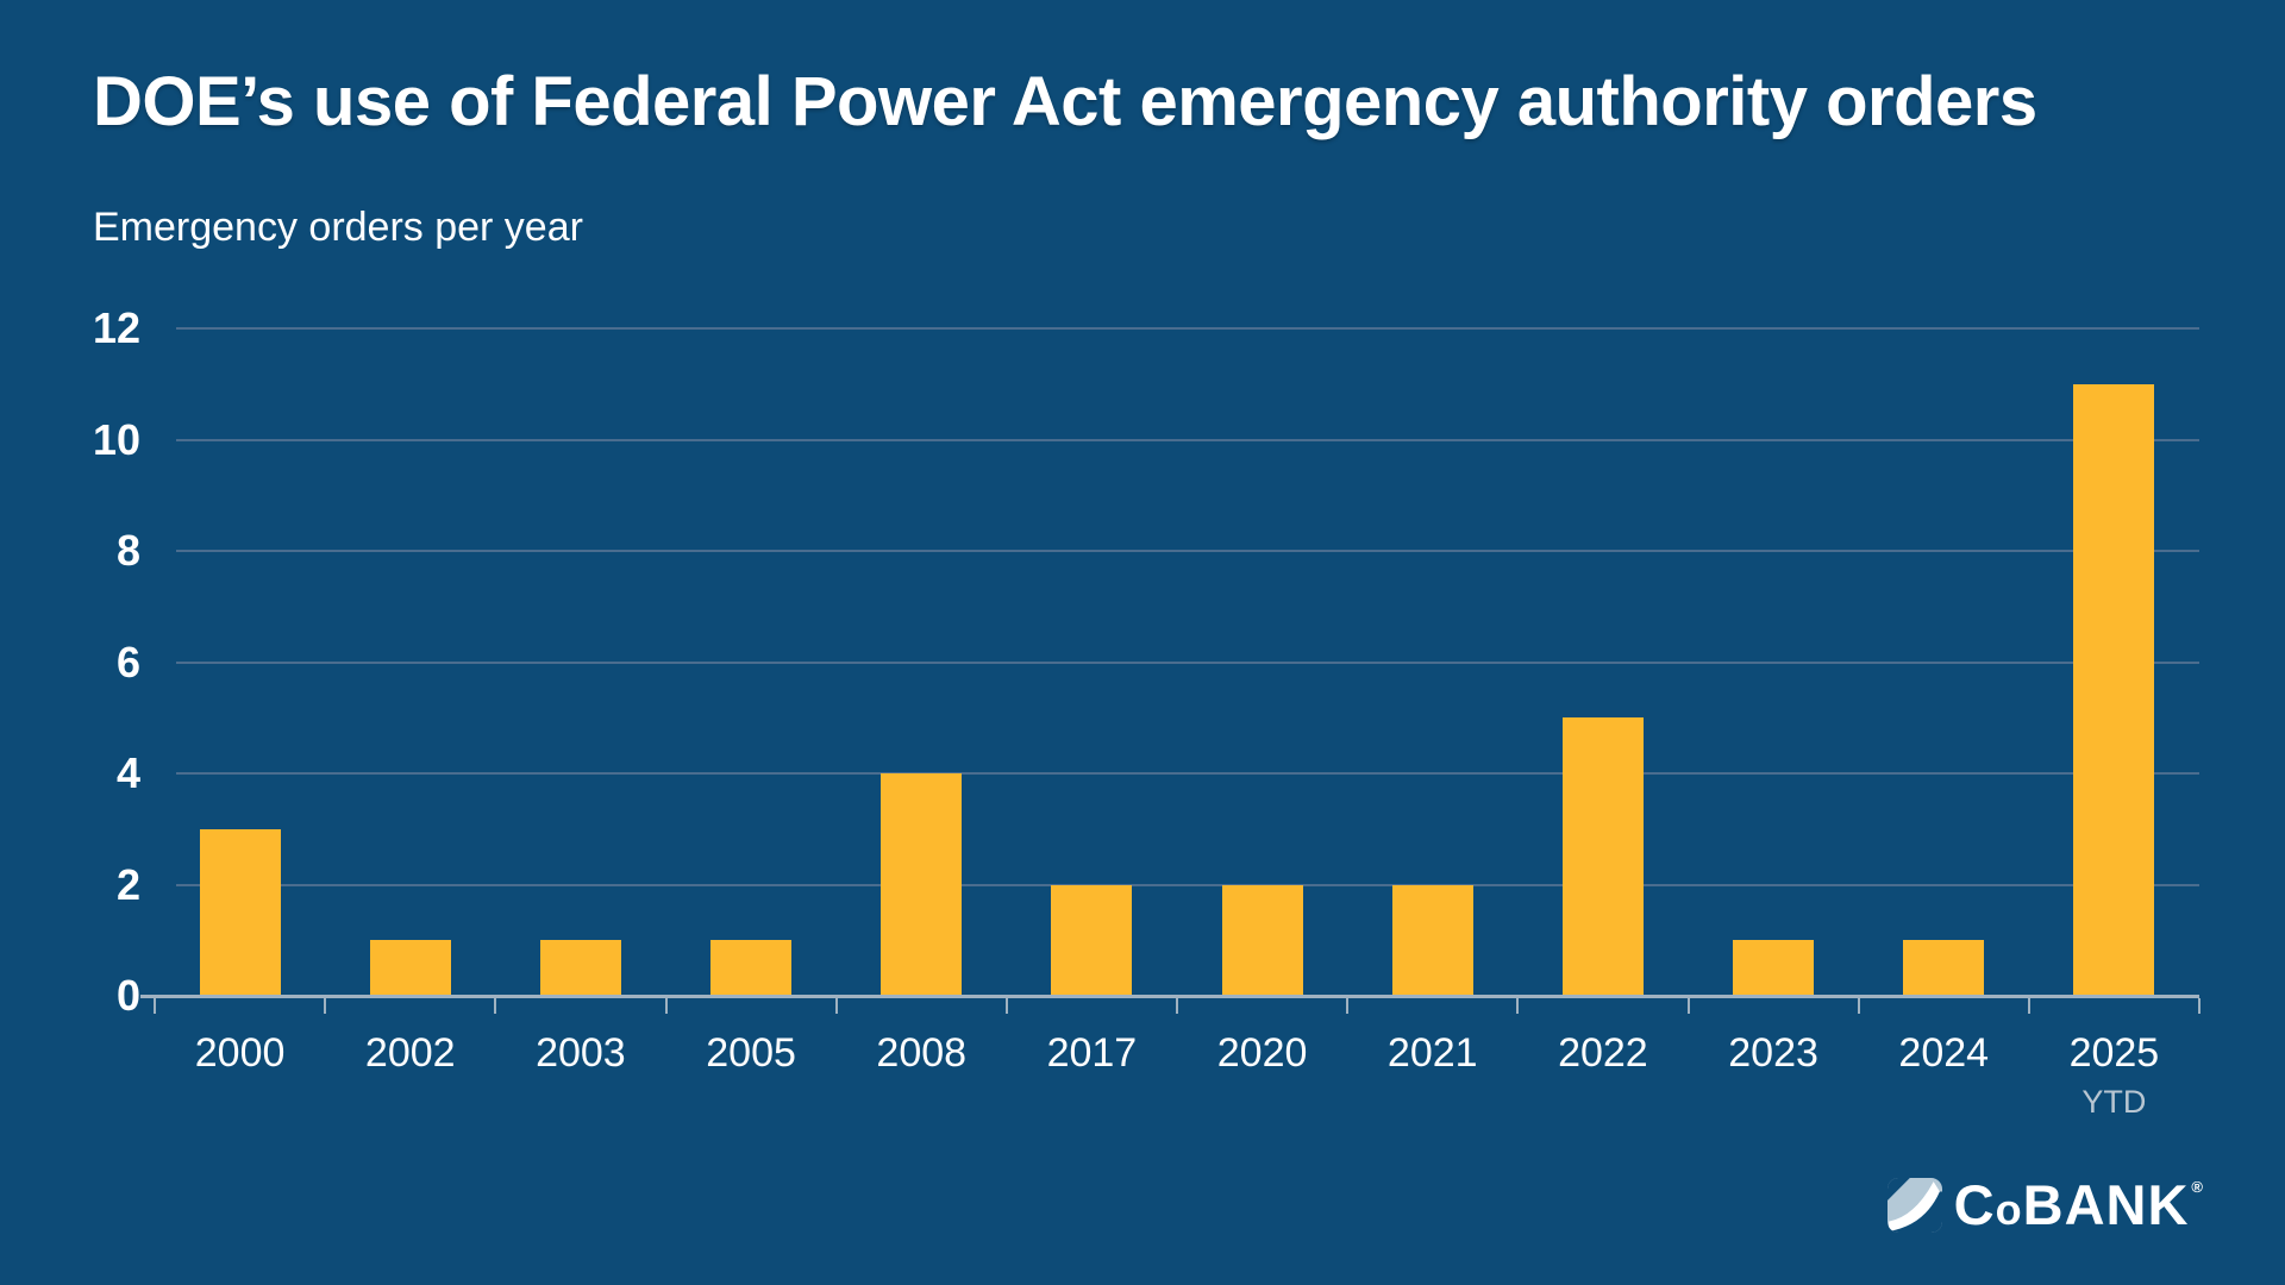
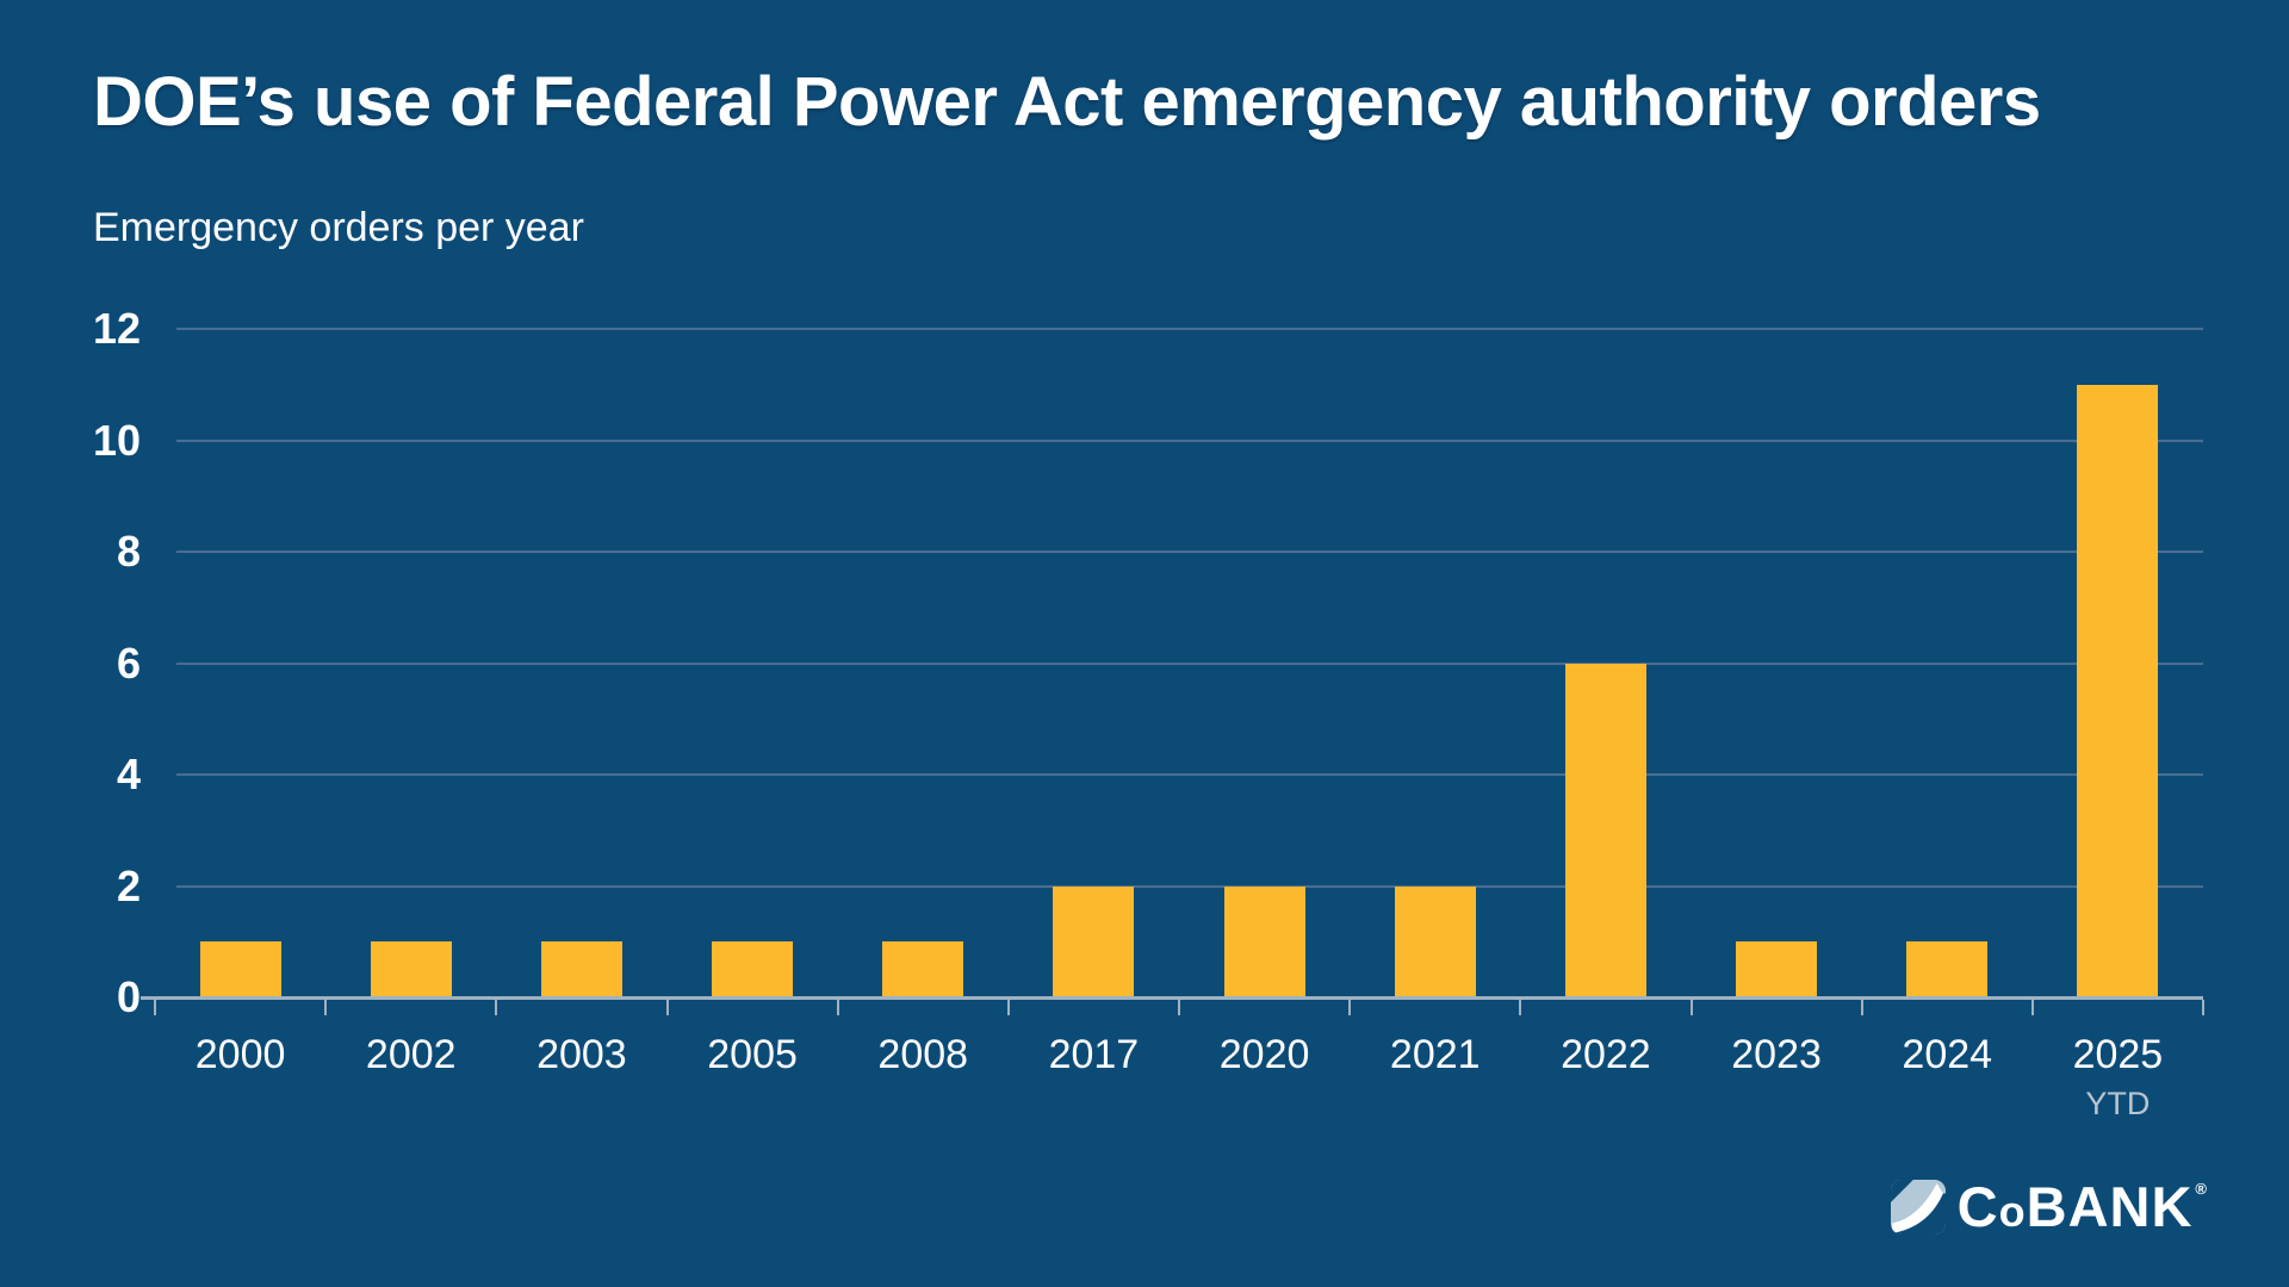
2000: 3 -> 1
2008: 4 -> 1
2022: 5 -> 6
